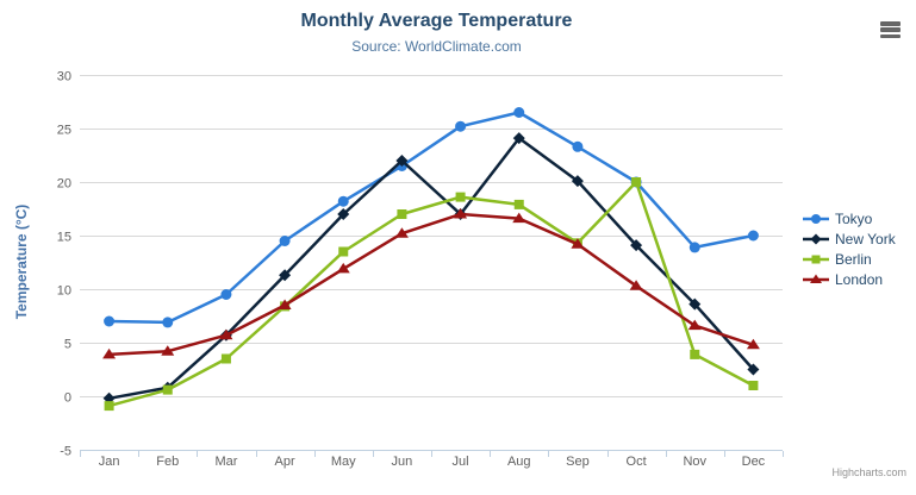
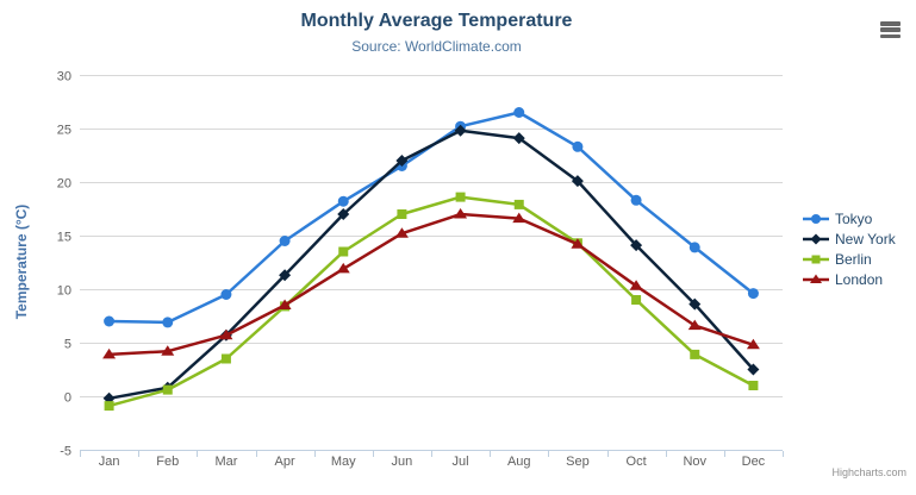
New York/Jul: 17 -> 25
Tokyo/Oct: 20 -> 18
Berlin/Oct: 20 -> 9
Tokyo/Dec: 15 -> 10
